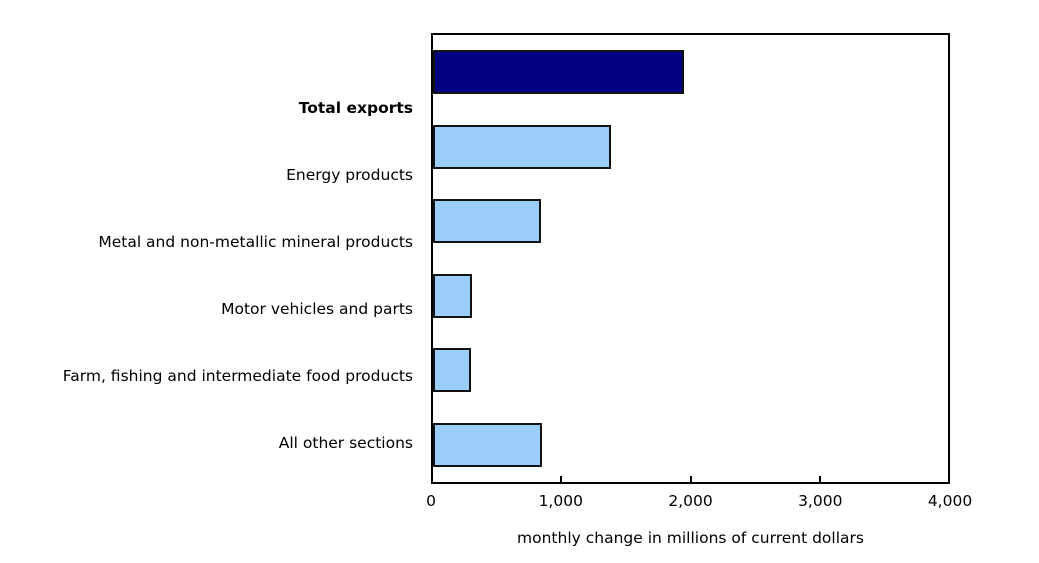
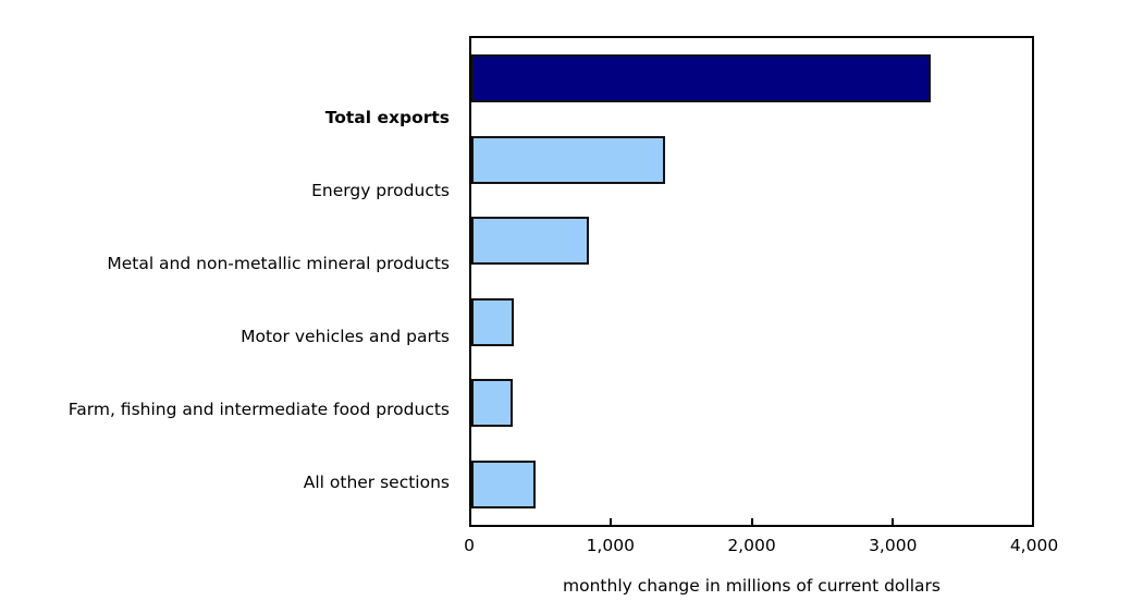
Total exports: 1950 -> 3280
All other sections: 850 -> 460
